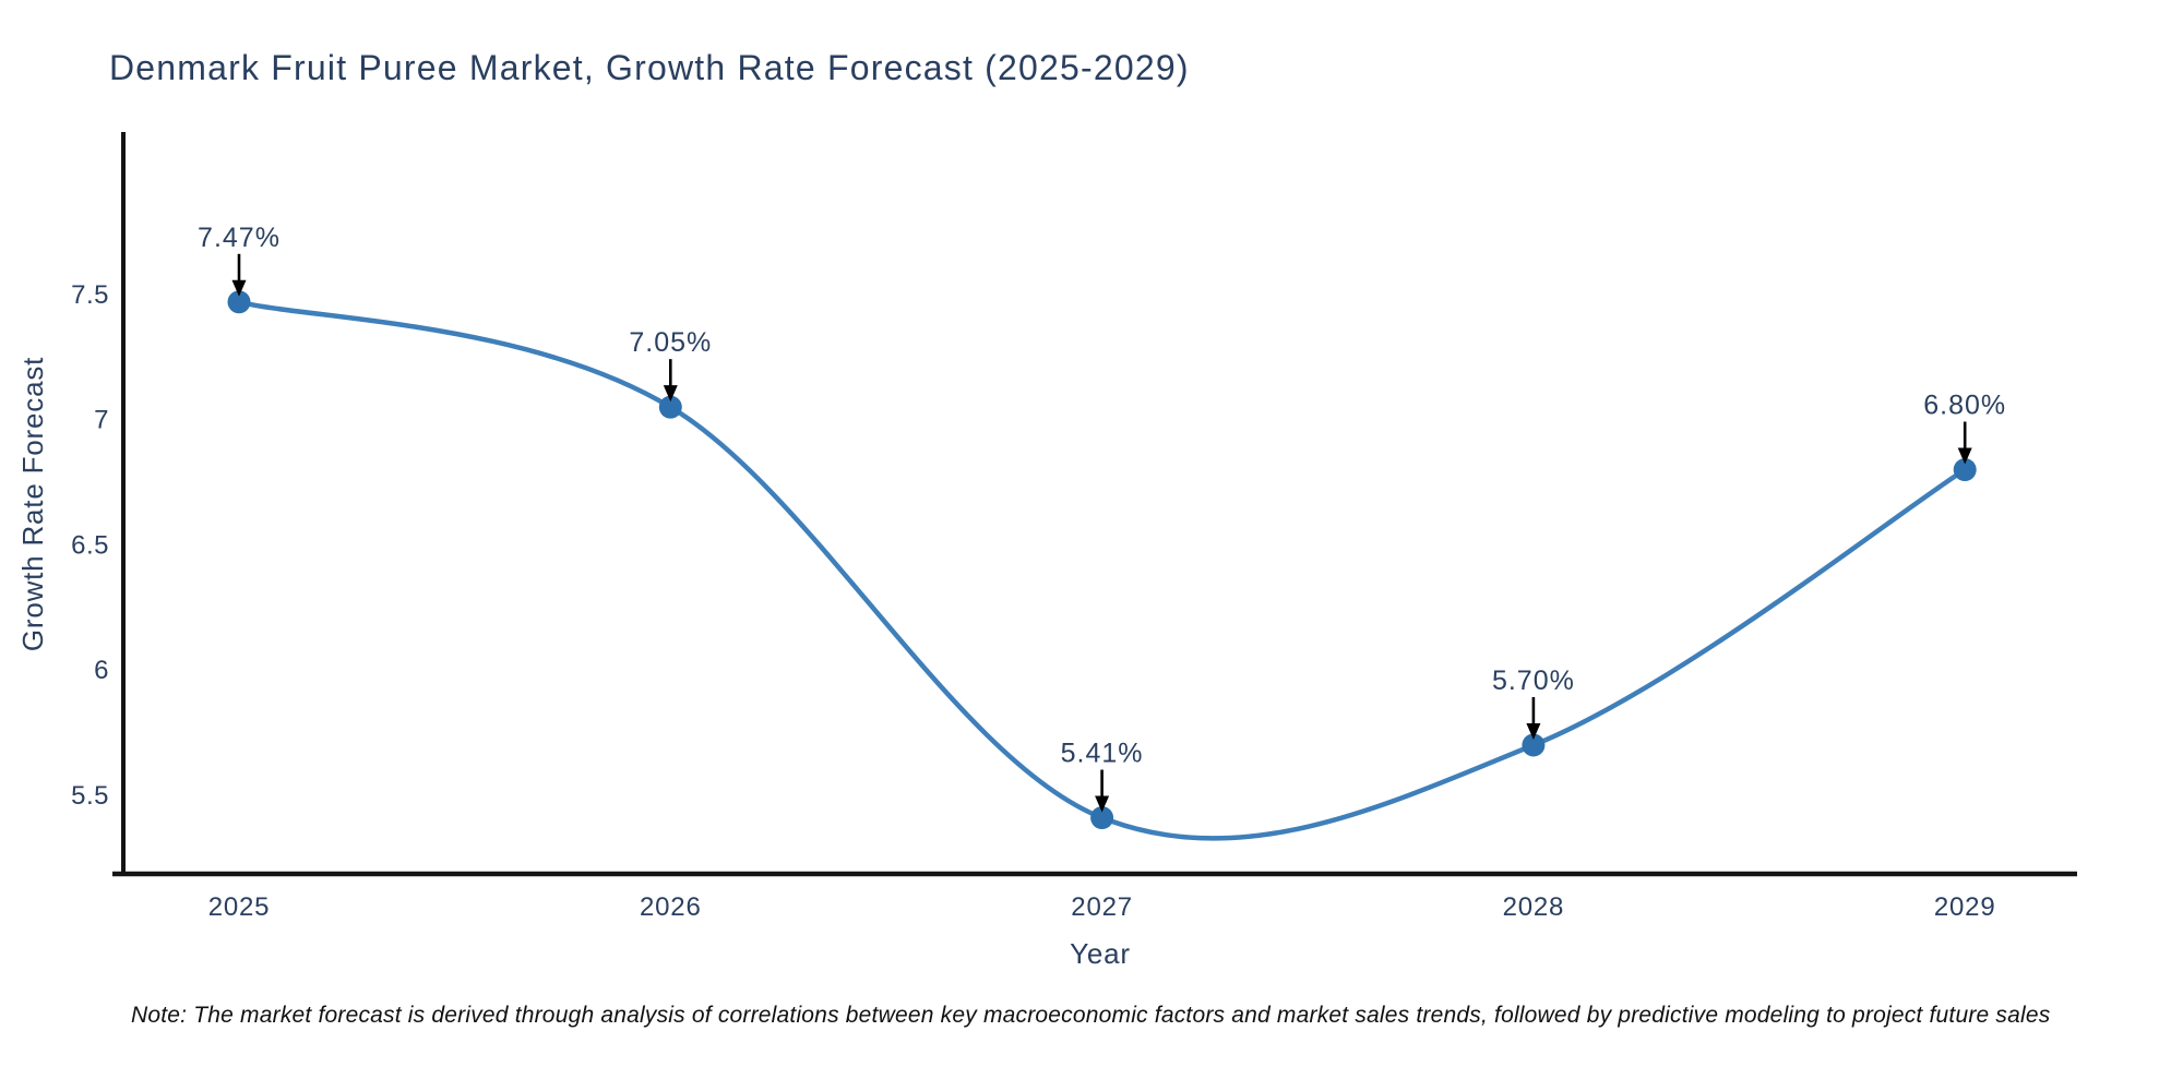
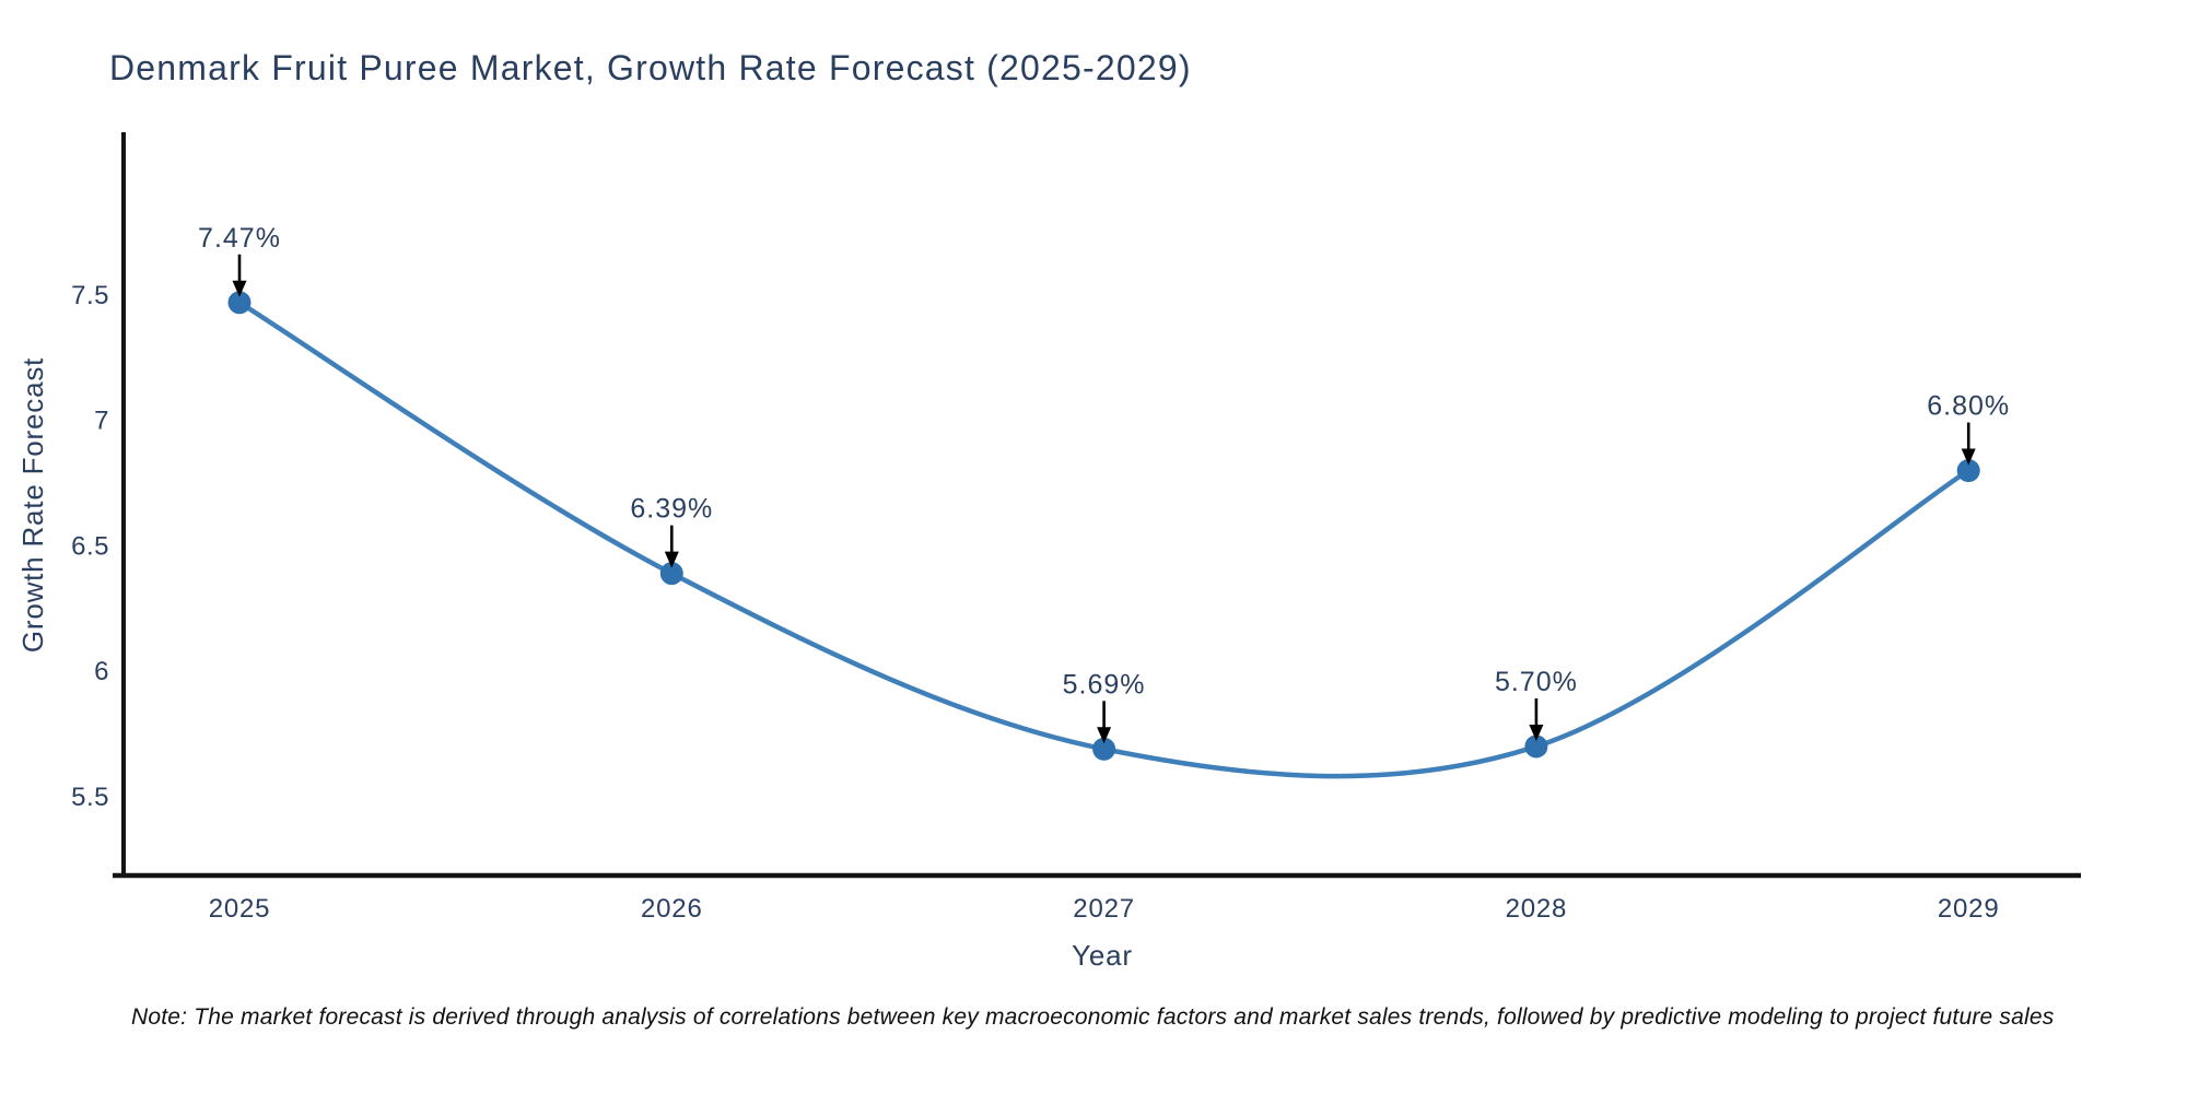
2026: 7.05% -> 6.39%
2027: 5.41% -> 5.69%
